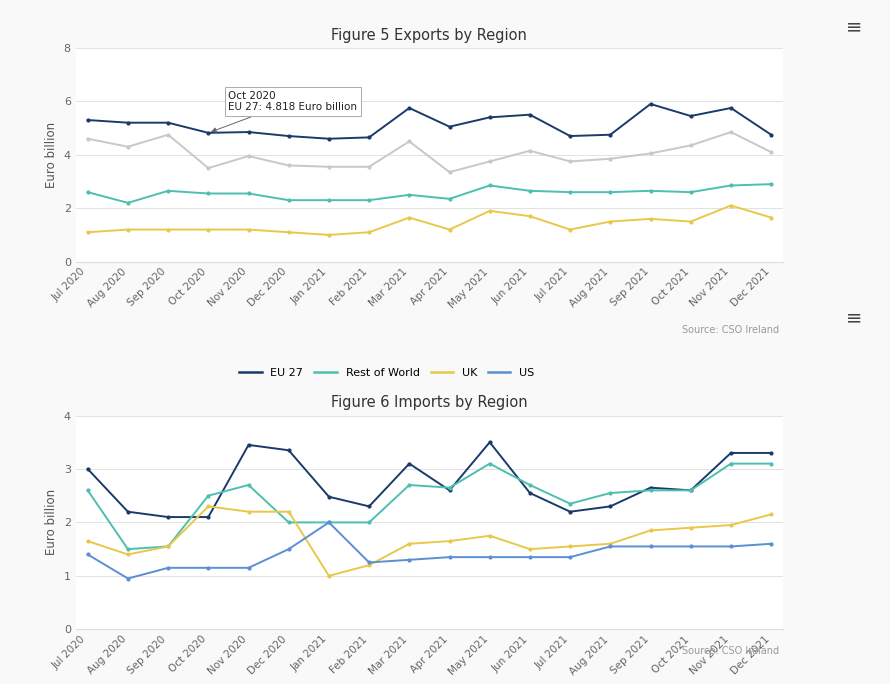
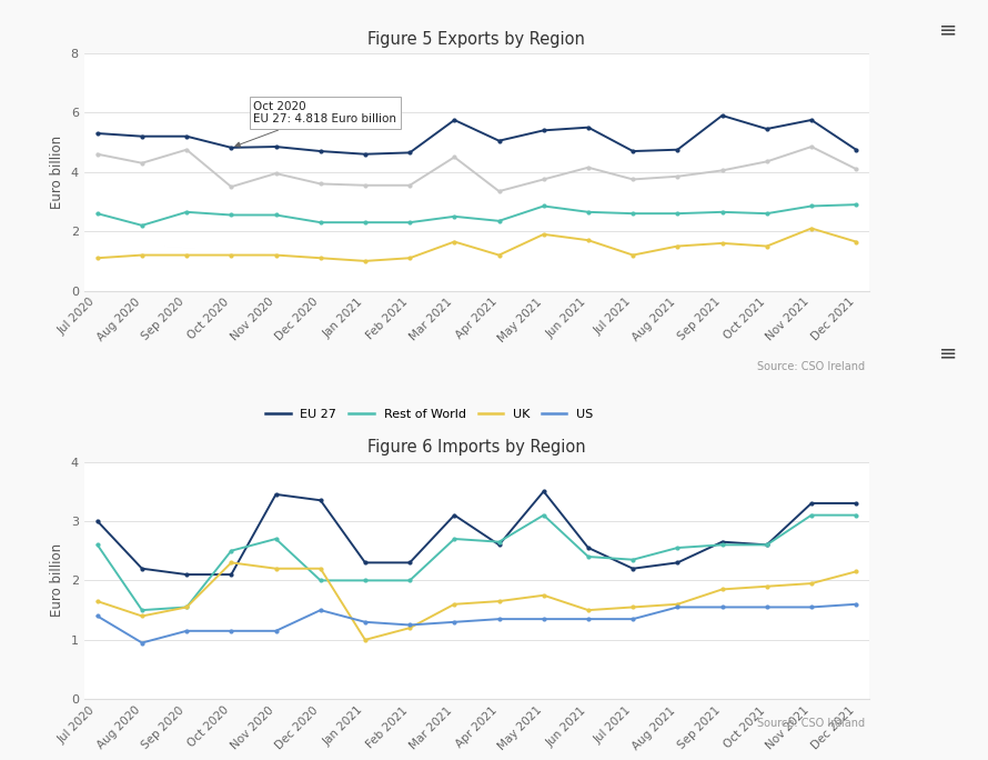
Figure 6 Imports by Region/EU 27/Jan 2021: 2.48 -> 2.30
Figure 6 Imports by Region/US/Jan 2021: 2.00 -> 1.30
Figure 6 Imports by Region/Rest of World/Jun 2021: 2.70 -> 2.40
